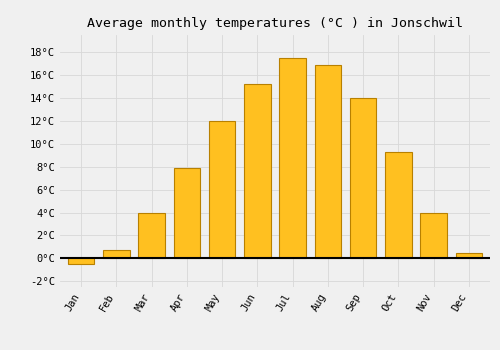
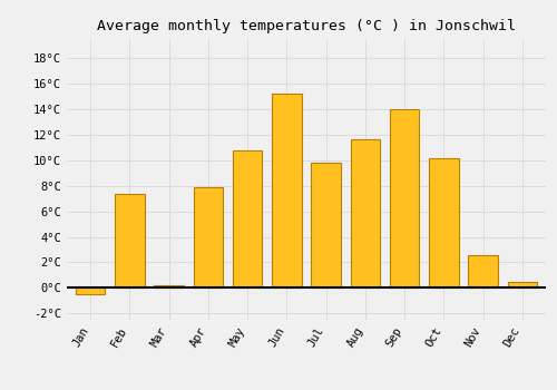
Feb: 0.7°C -> 7.4°C
Mar: 4.0°C -> 0.2°C
May: 12.0°C -> 10.8°C
Jul: 17.5°C -> 9.8°C
Aug: 16.9°C -> 11.6°C
Oct: 9.3°C -> 10.2°C
Nov: 4.0°C -> 2.6°C
